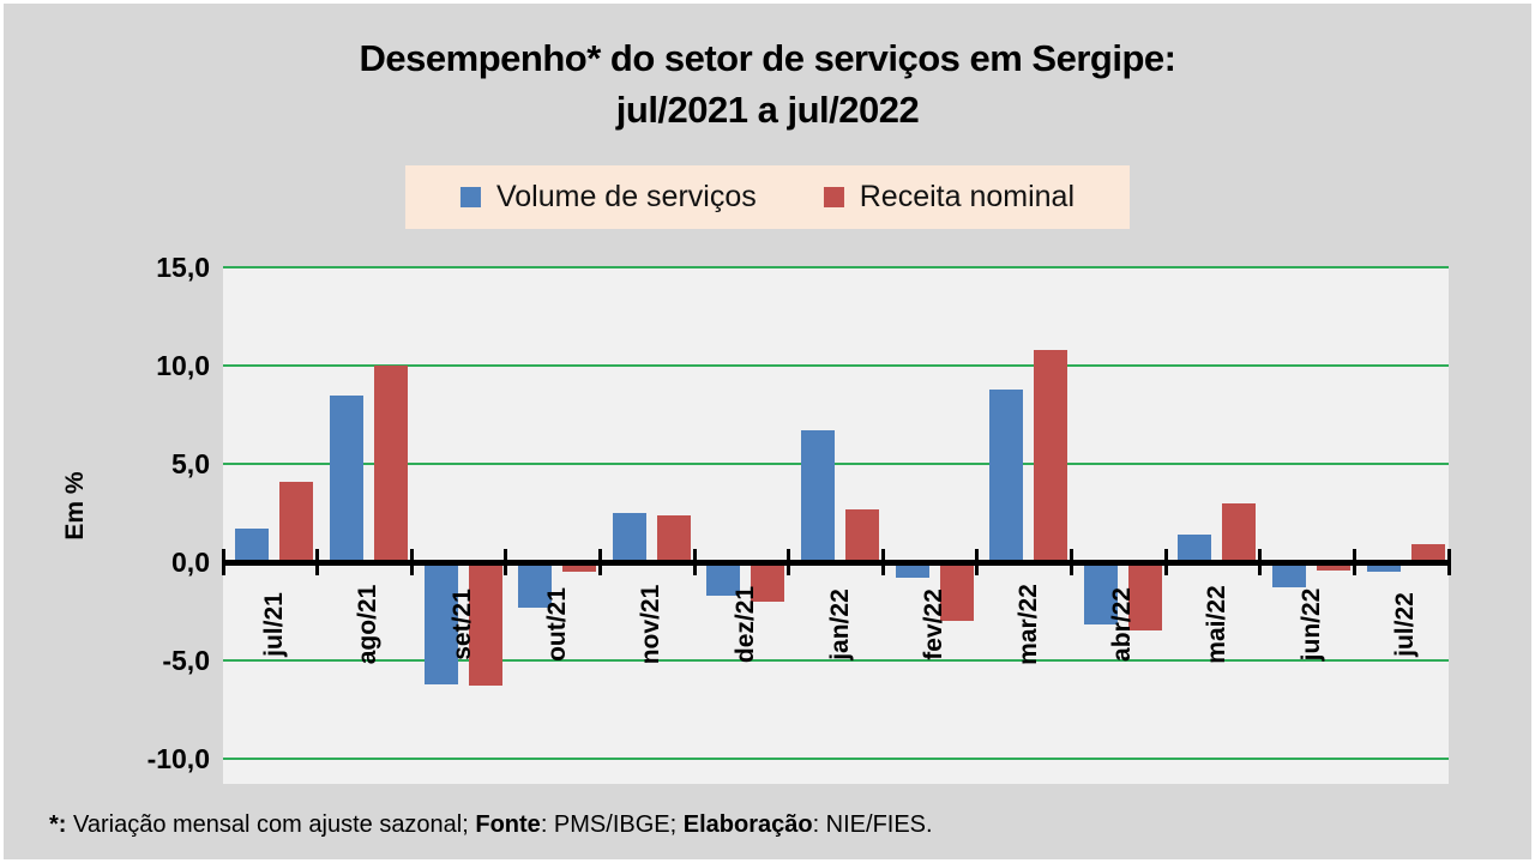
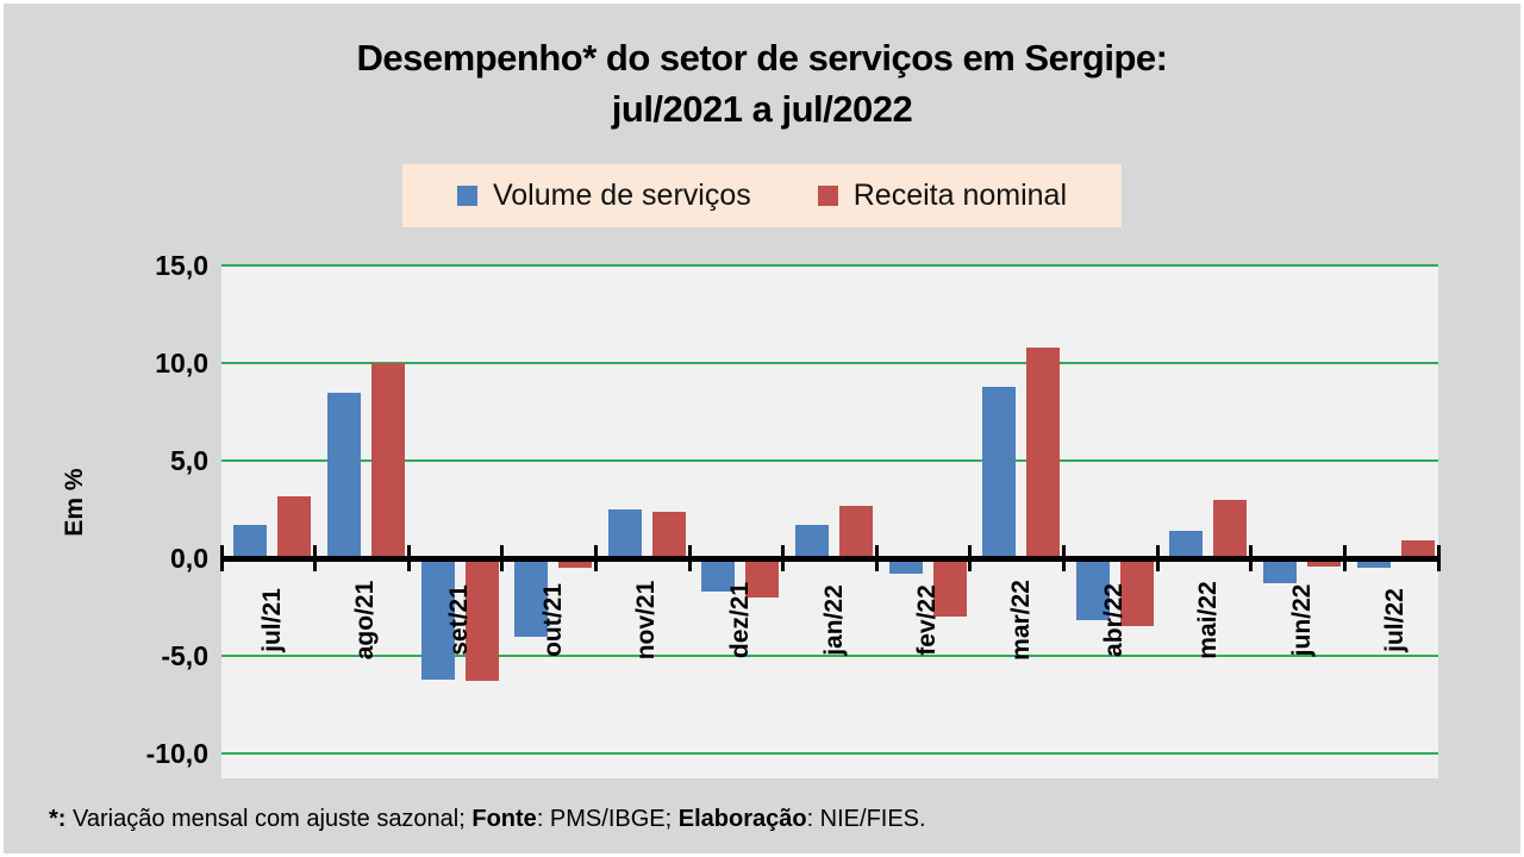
Receita nominal/jul/21: 4,1 -> 3,2
Volume de serviços/out/21: -2,3 -> -4,0
Volume de serviços/jan/22: 6,7 -> 1,7
